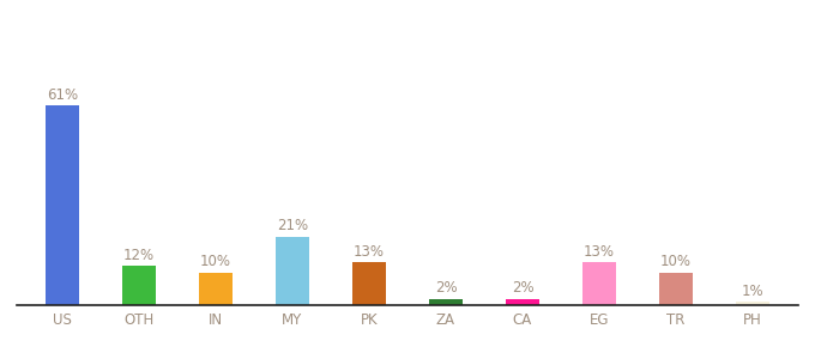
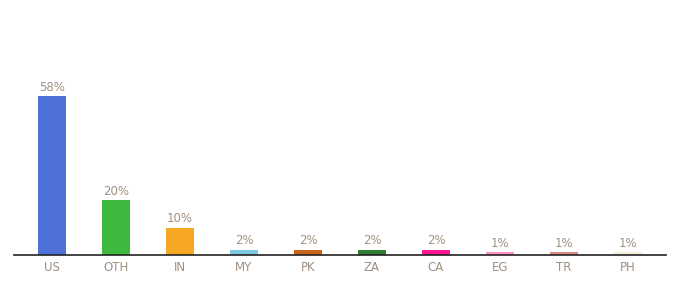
US: 61% -> 58%
OTH: 12% -> 20%
MY: 21% -> 2%
PK: 13% -> 2%
EG: 13% -> 1%
TR: 10% -> 1%
